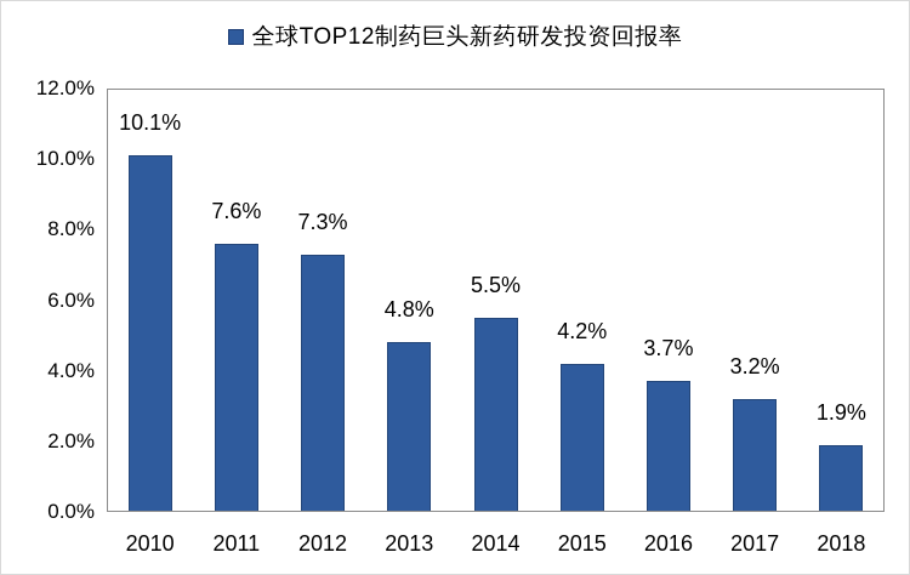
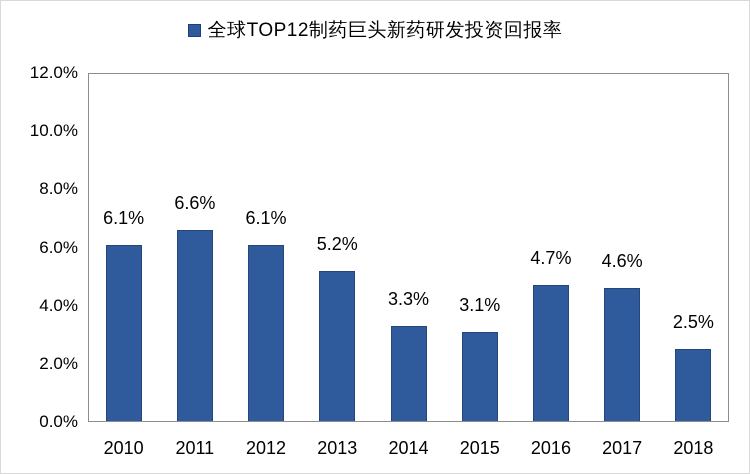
2010: 10.1% -> 6.1%
2011: 7.6% -> 6.6%
2012: 7.3% -> 6.1%
2013: 4.8% -> 5.2%
2014: 5.5% -> 3.3%
2015: 4.2% -> 3.1%
2016: 3.7% -> 4.7%
2017: 3.2% -> 4.6%
2018: 1.9% -> 2.5%
